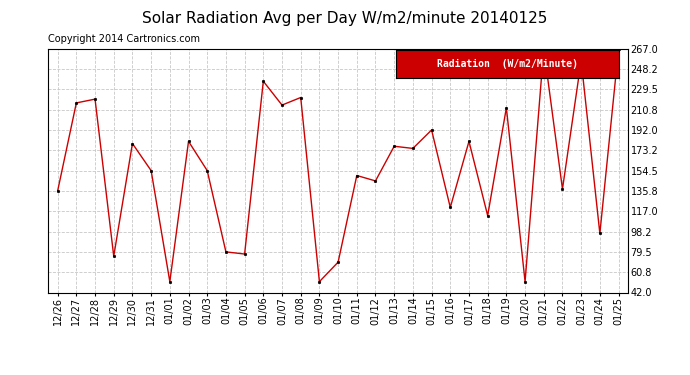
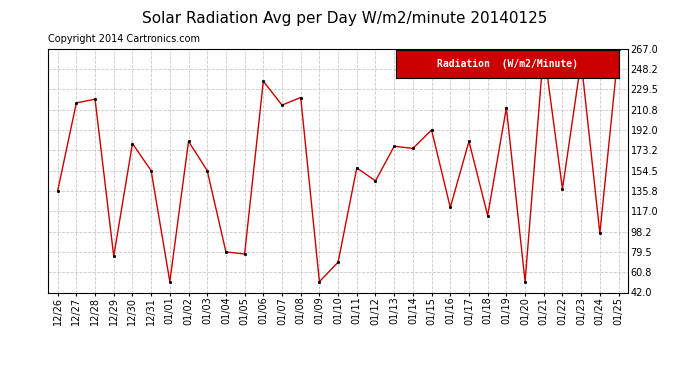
01/11: 150 -> 157
